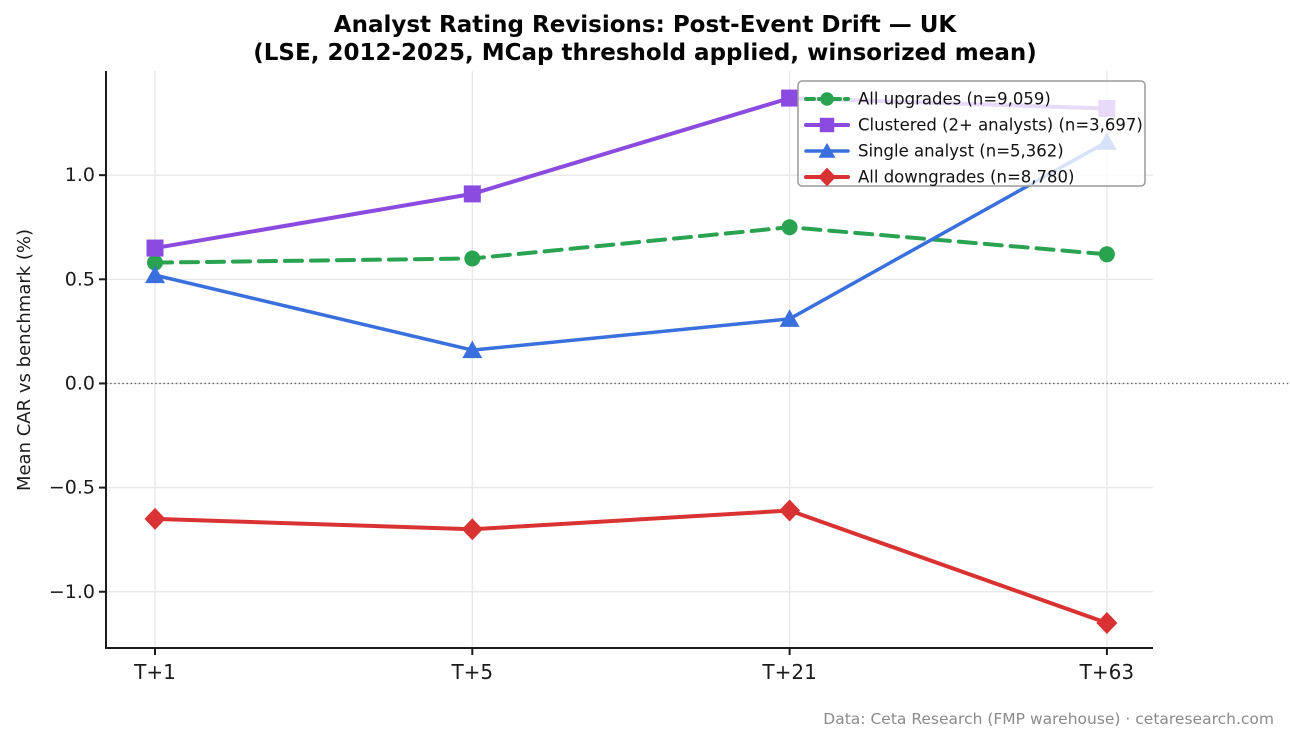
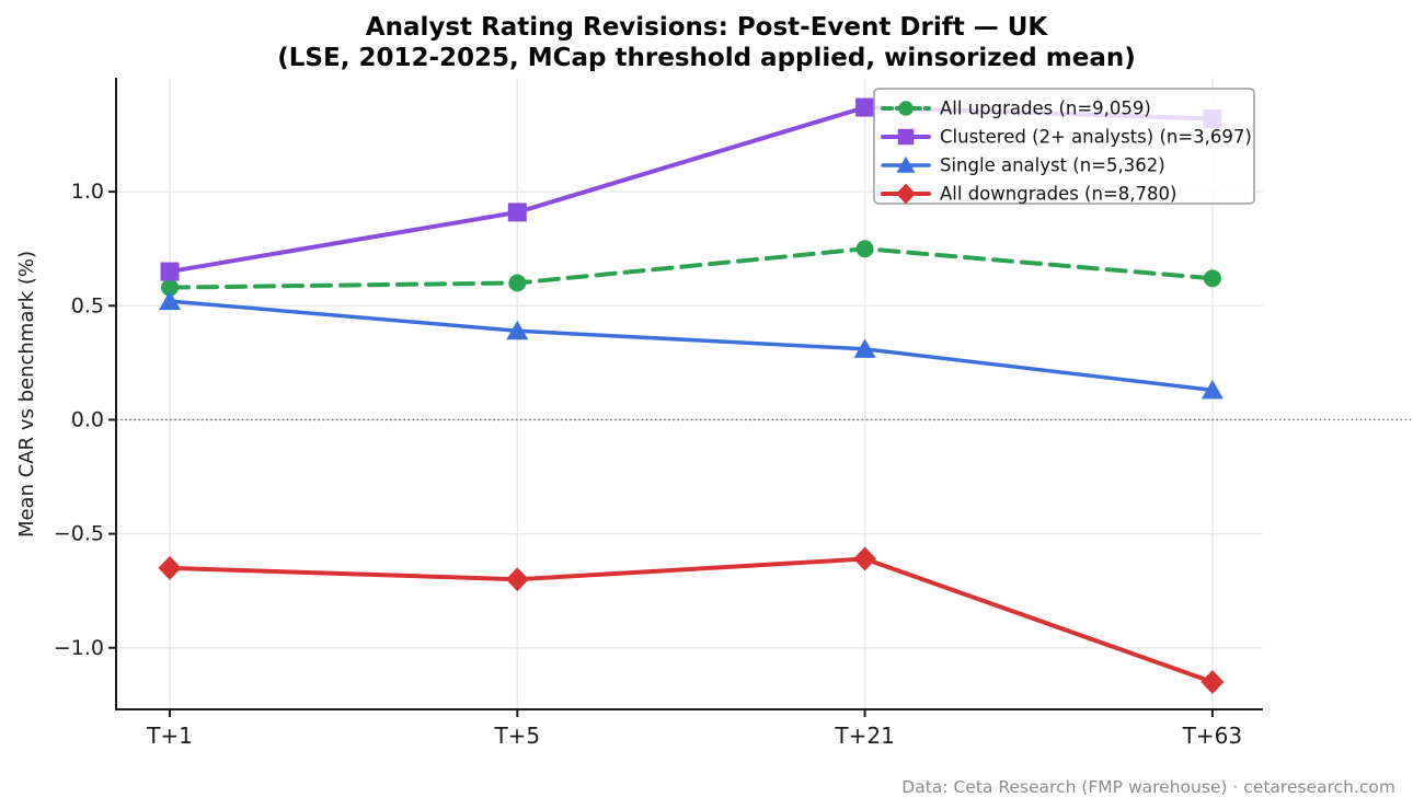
Single analyst (n=5,362)/T+5: 0.16 -> 0.39
Single analyst (n=5,362)/T+63: 1.16 -> 0.13
